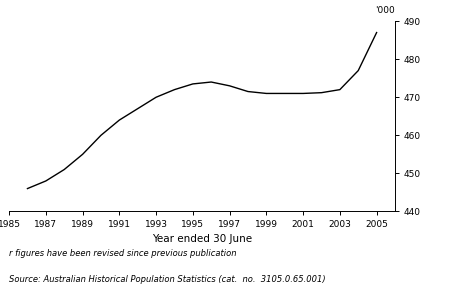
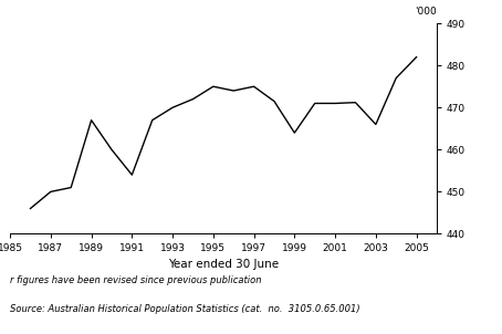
1987: 448.0 -> 450.0
1989: 455.0 -> 467.0
1991: 464.0 -> 454.0
1995: 473.5 -> 475.0
1997: 473.0 -> 475.0
1999: 471.0 -> 464.0
2003: 472.0 -> 466.0
2005: 487.0 -> 482.0
